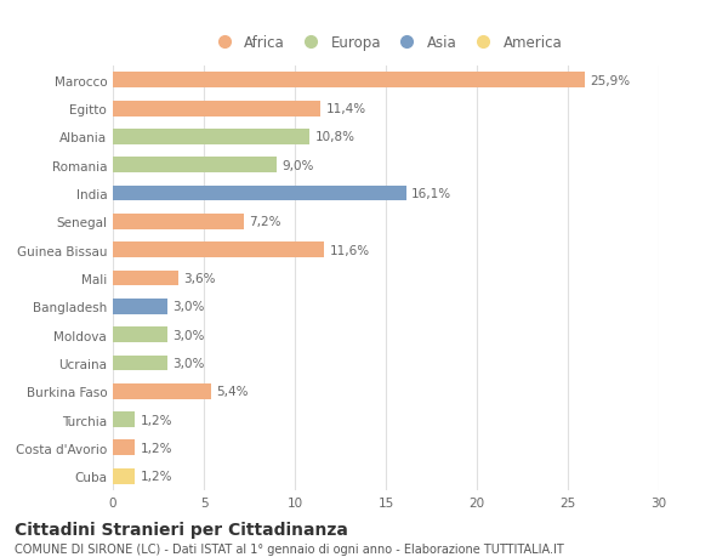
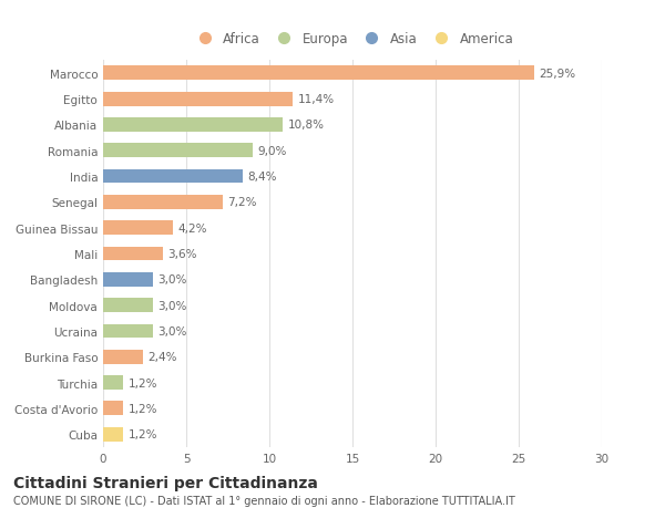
India: 16,1% -> 8,4%
Guinea Bissau: 11,6% -> 4,2%
Burkina Faso: 5,4% -> 2,4%
